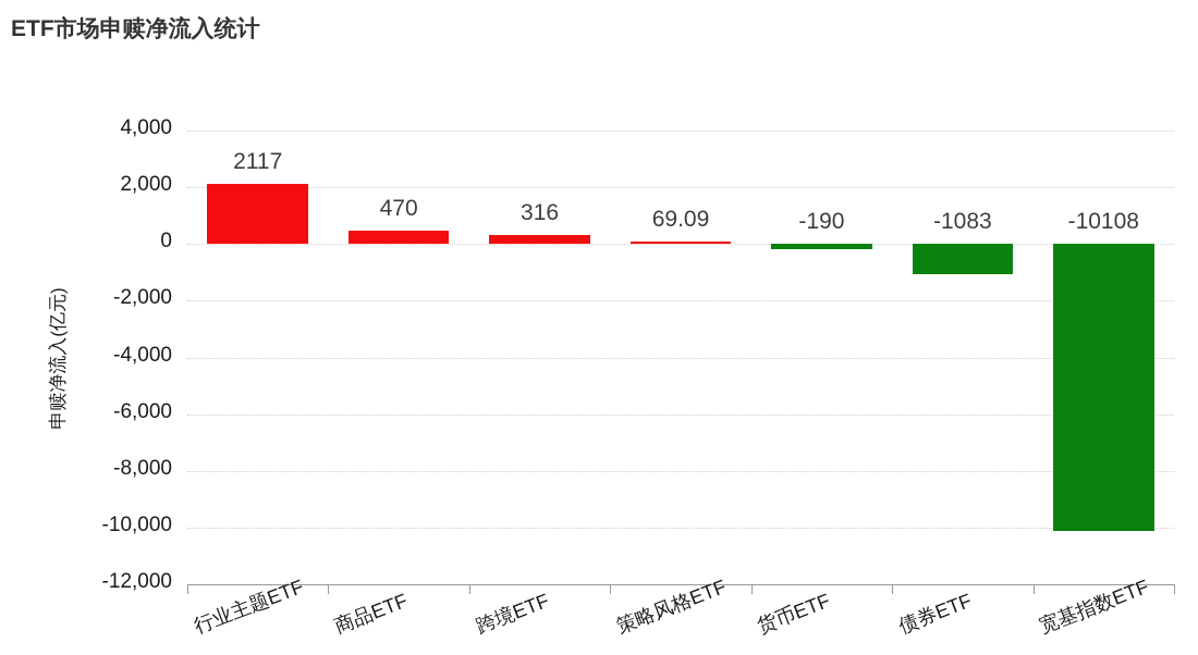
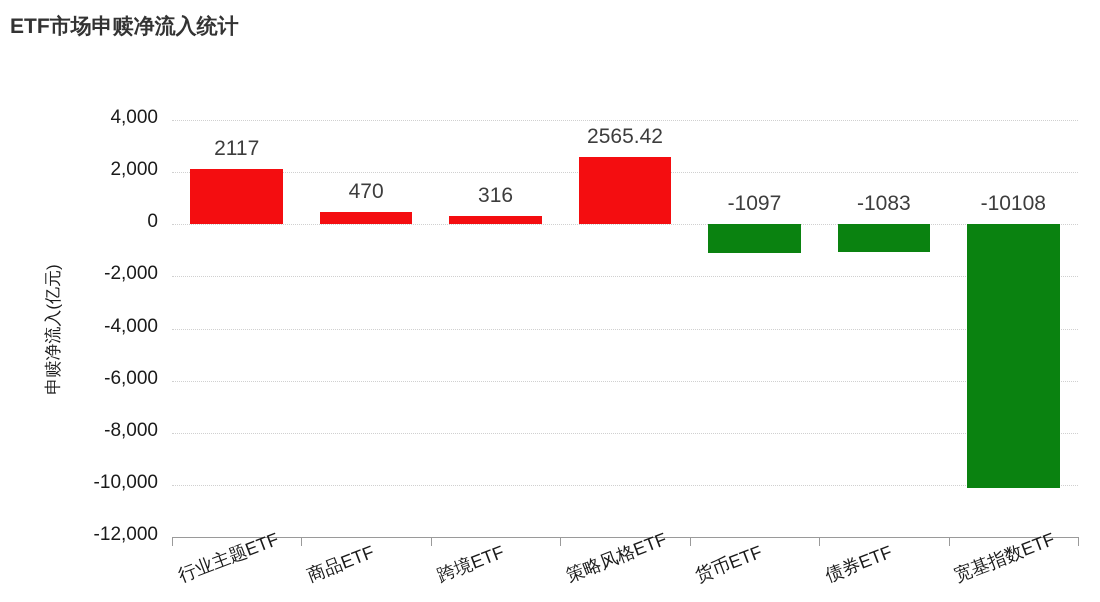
策略风格ETF: 69.09 -> 2565.42
货币ETF: -190 -> -1097
